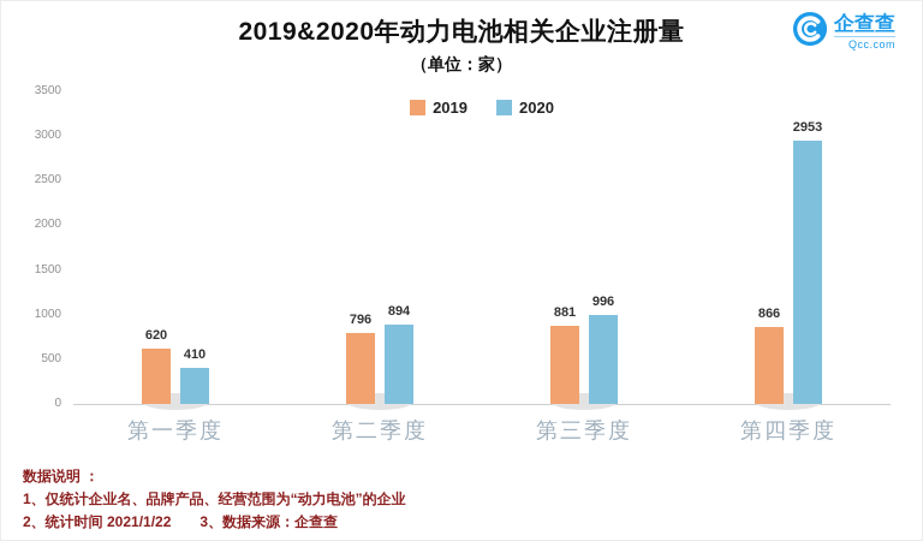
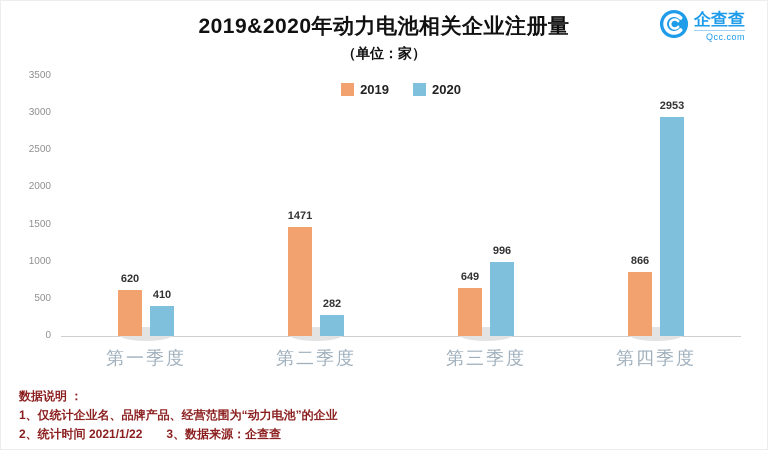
2019/第二季度: 796 -> 1471
2020/第二季度: 894 -> 282
2019/第三季度: 881 -> 649
